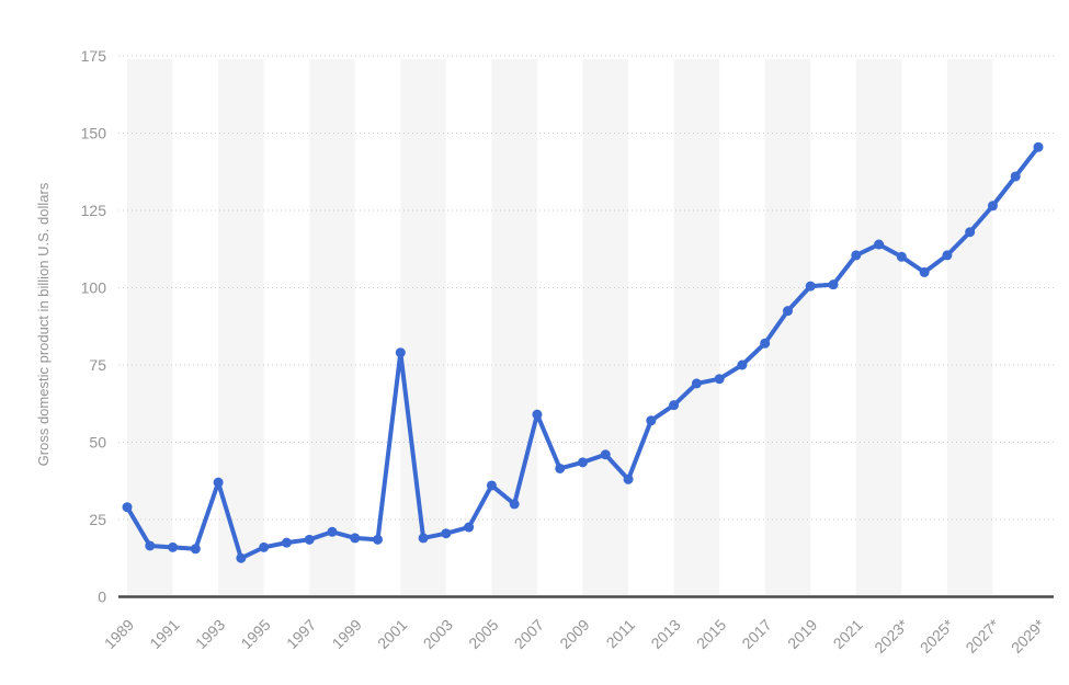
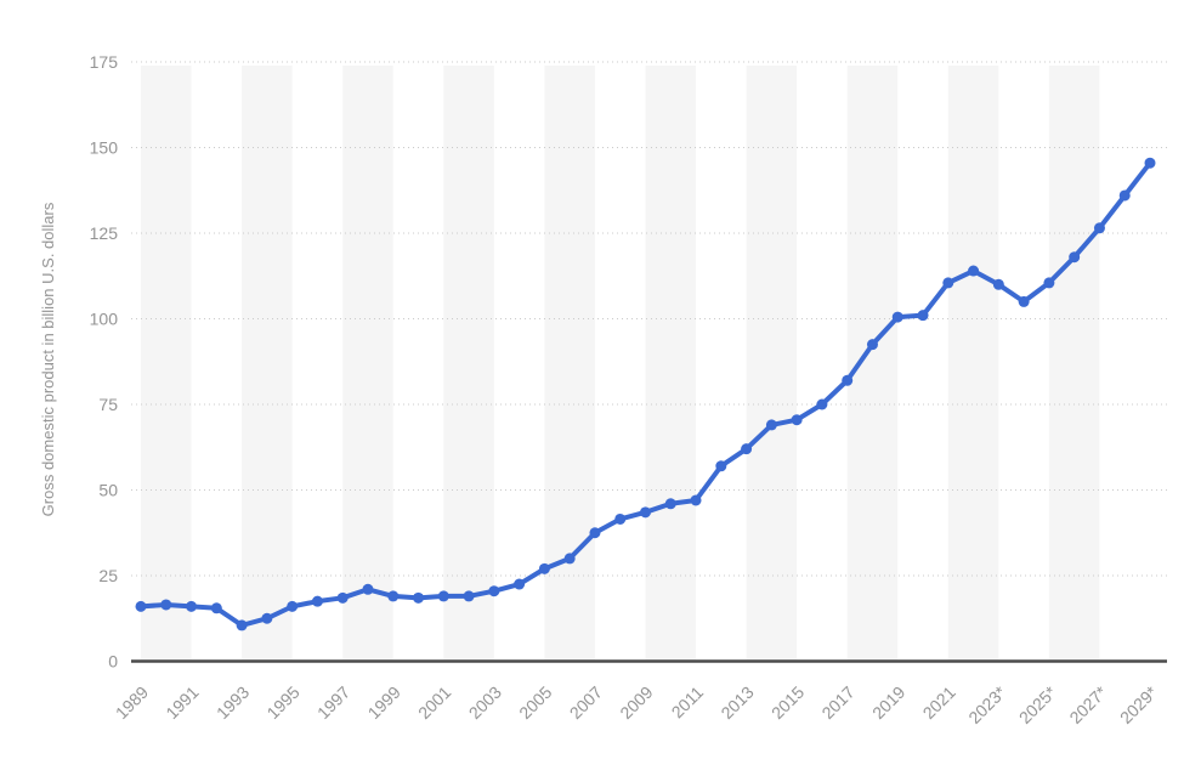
1989: 29 -> 16
1993: 37 -> 10
2001: 79 -> 19
2005: 36 -> 27
2007: 59 -> 38
2011: 38 -> 47
